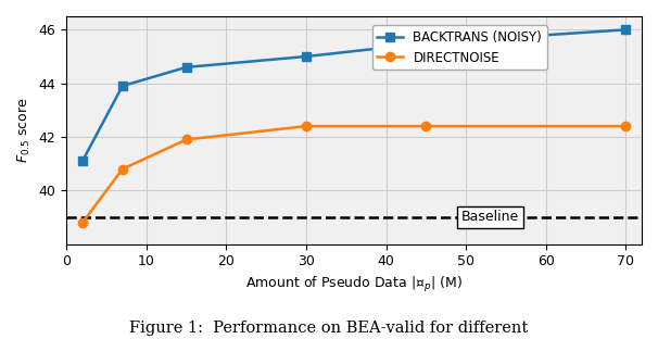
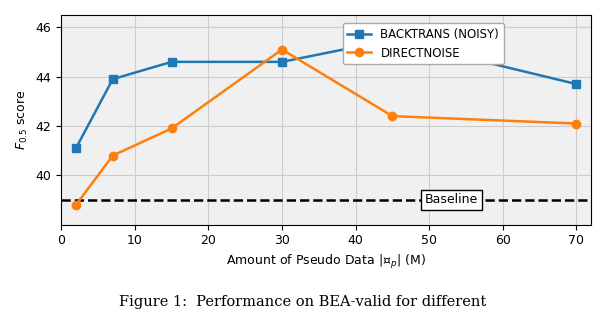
BACKTRANS (NOISY)/30: 45.0 -> 44.6
DIRECTNOISE/30: 42.4 -> 45.1
BACKTRANS (NOISY)/70: 46.0 -> 43.7
DIRECTNOISE/70: 42.4 -> 42.1
